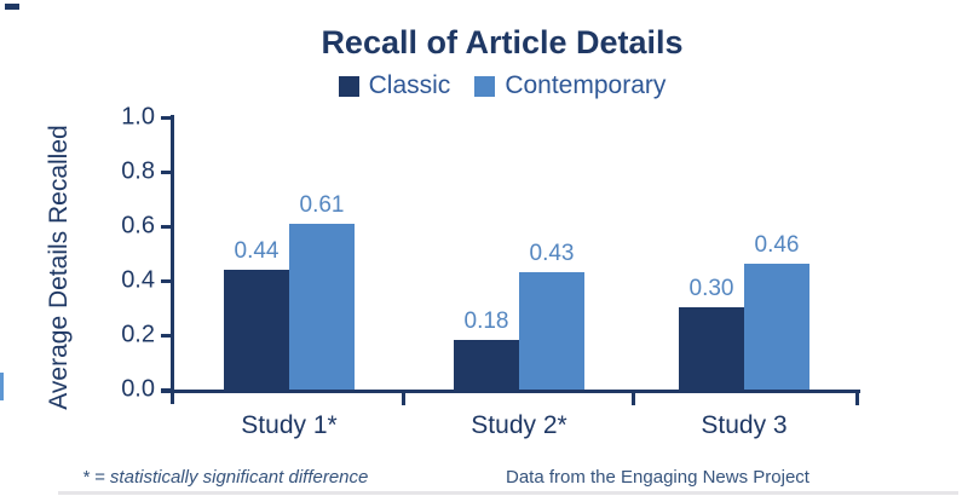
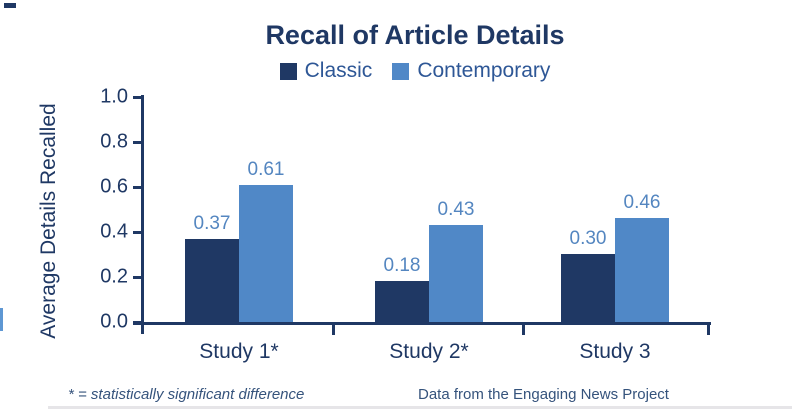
Classic/Study 1*: 0.44 -> 0.37
